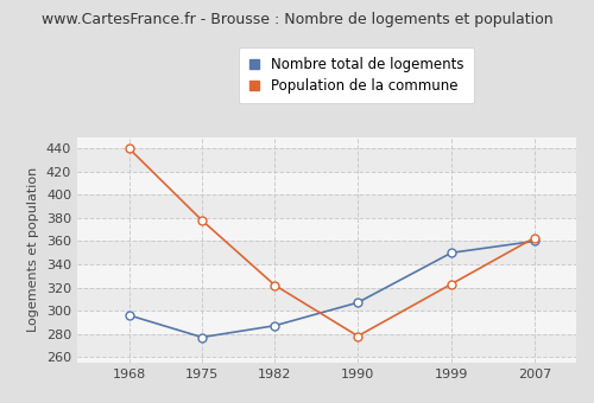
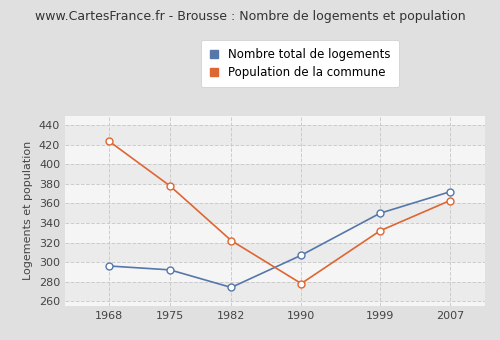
Population de la commune/1968: 440 -> 424
Nombre total de logements/1975: 277 -> 292
Nombre total de logements/1982: 287 -> 274
Population de la commune/1999: 323 -> 332
Nombre total de logements/2007: 360 -> 372
